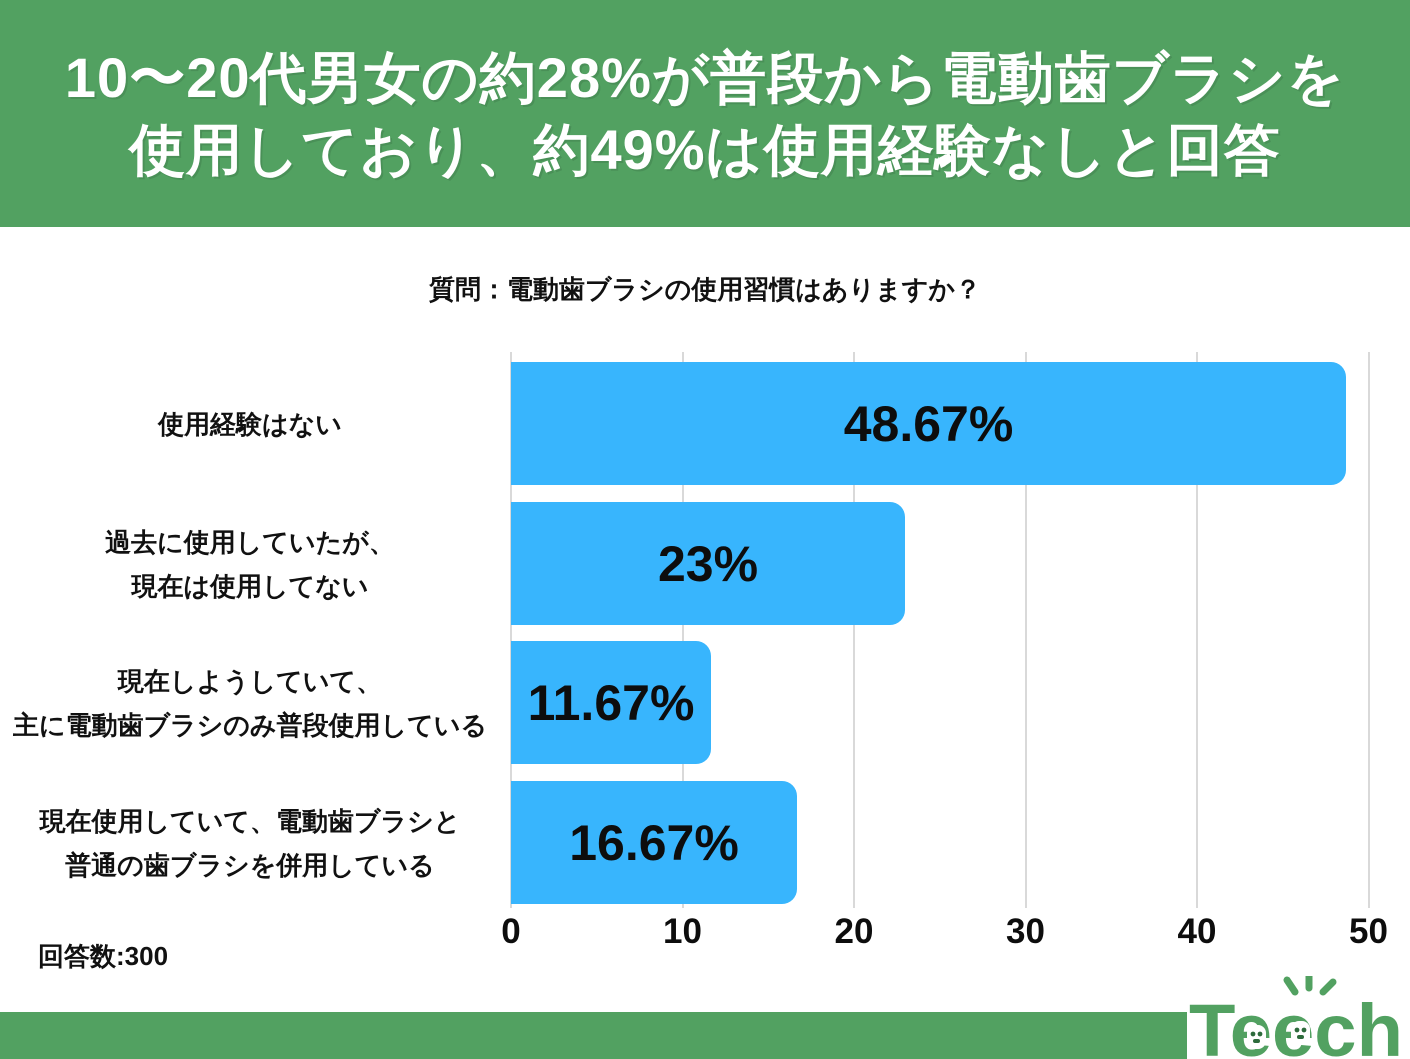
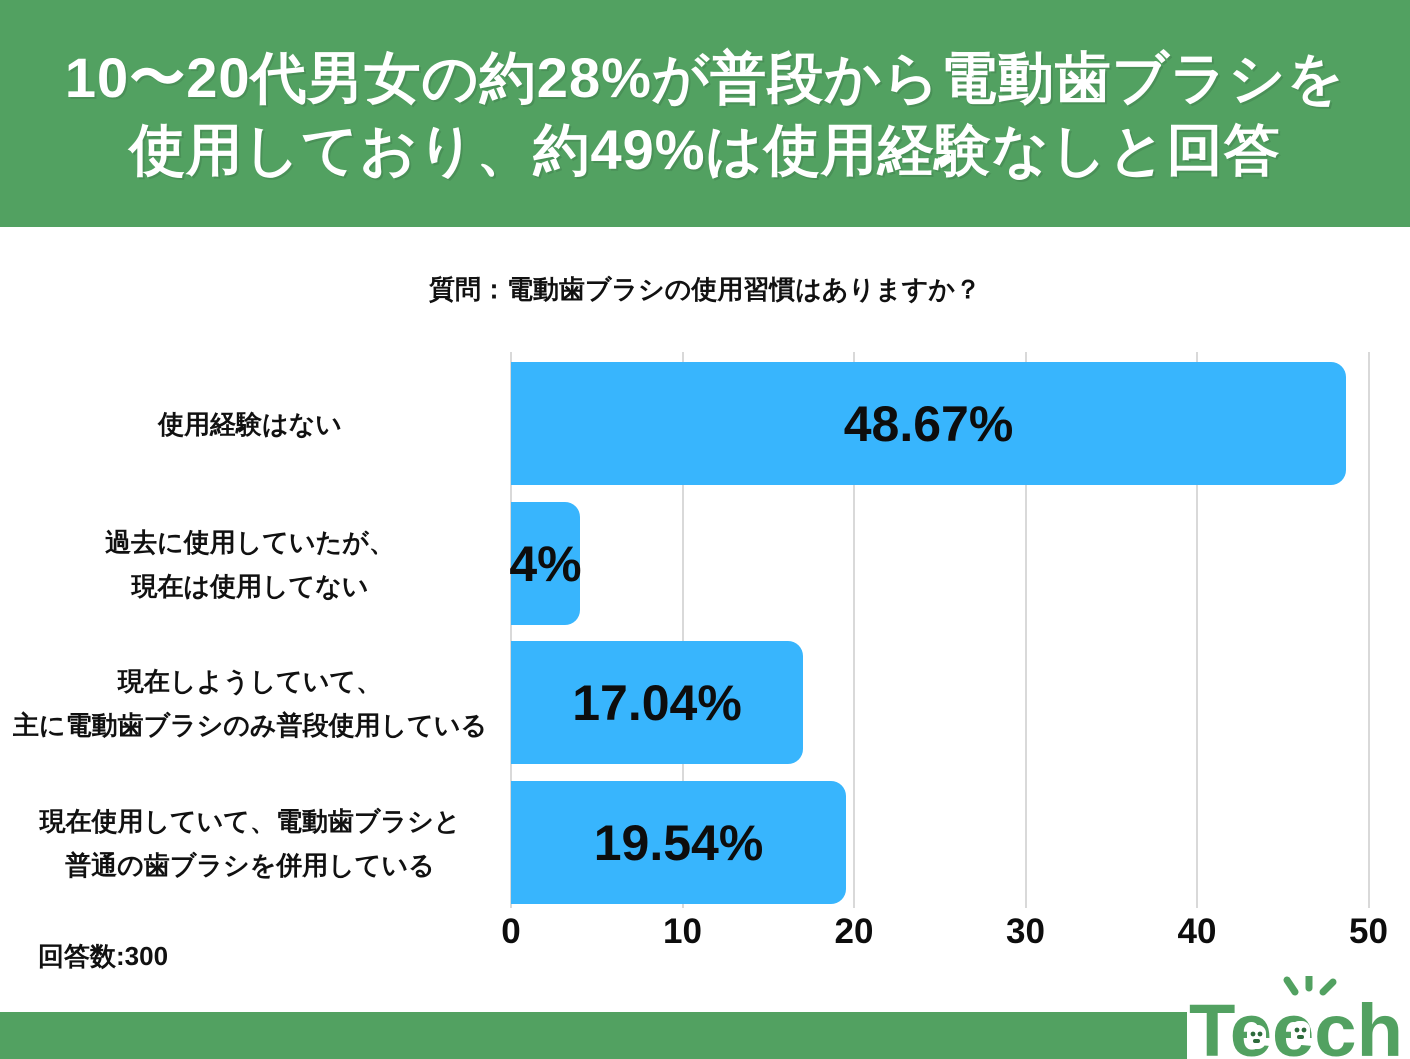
過去に使用していたが、現在は使用してない: 23% -> 4%
現在しようしていて、主に電動歯ブラシのみ普段使用している: 11.67% -> 17.04%
現在使用していて、電動歯ブラシと普通の歯ブラシを併用している: 16.67% -> 19.54%
